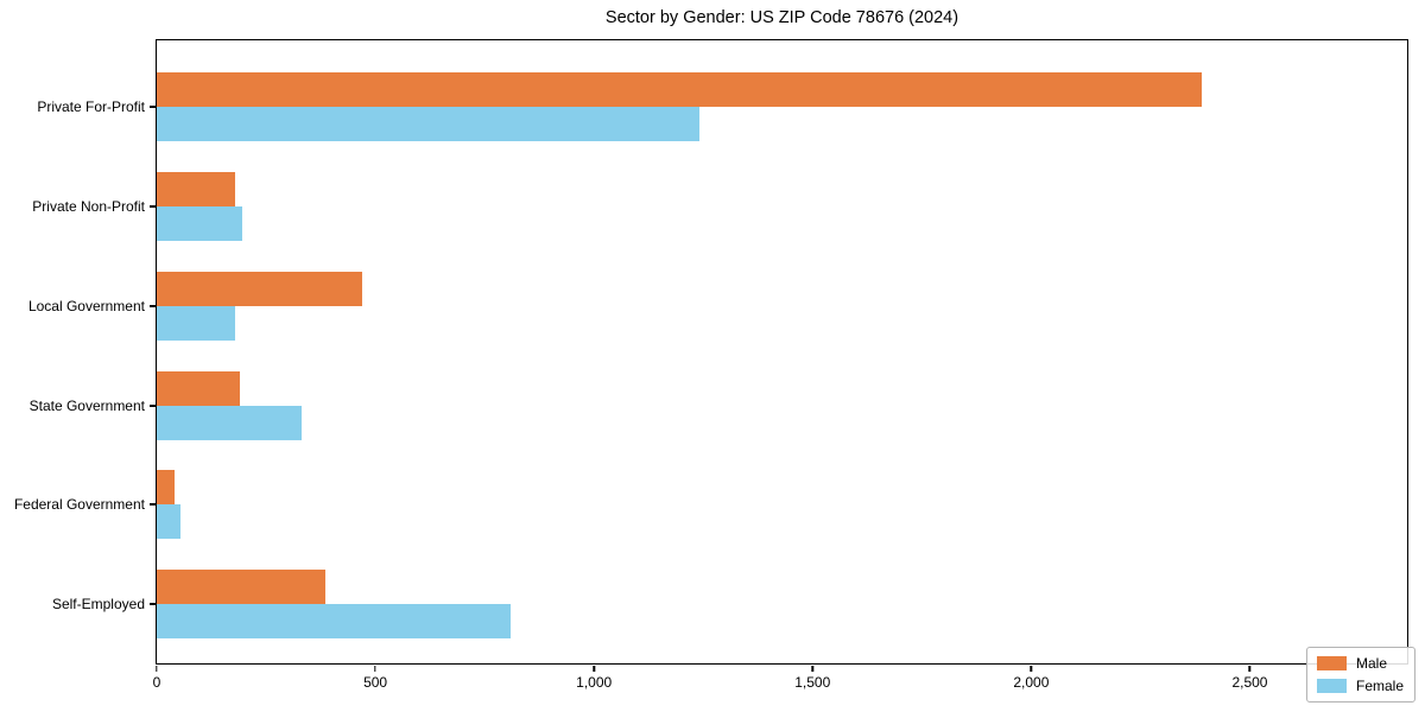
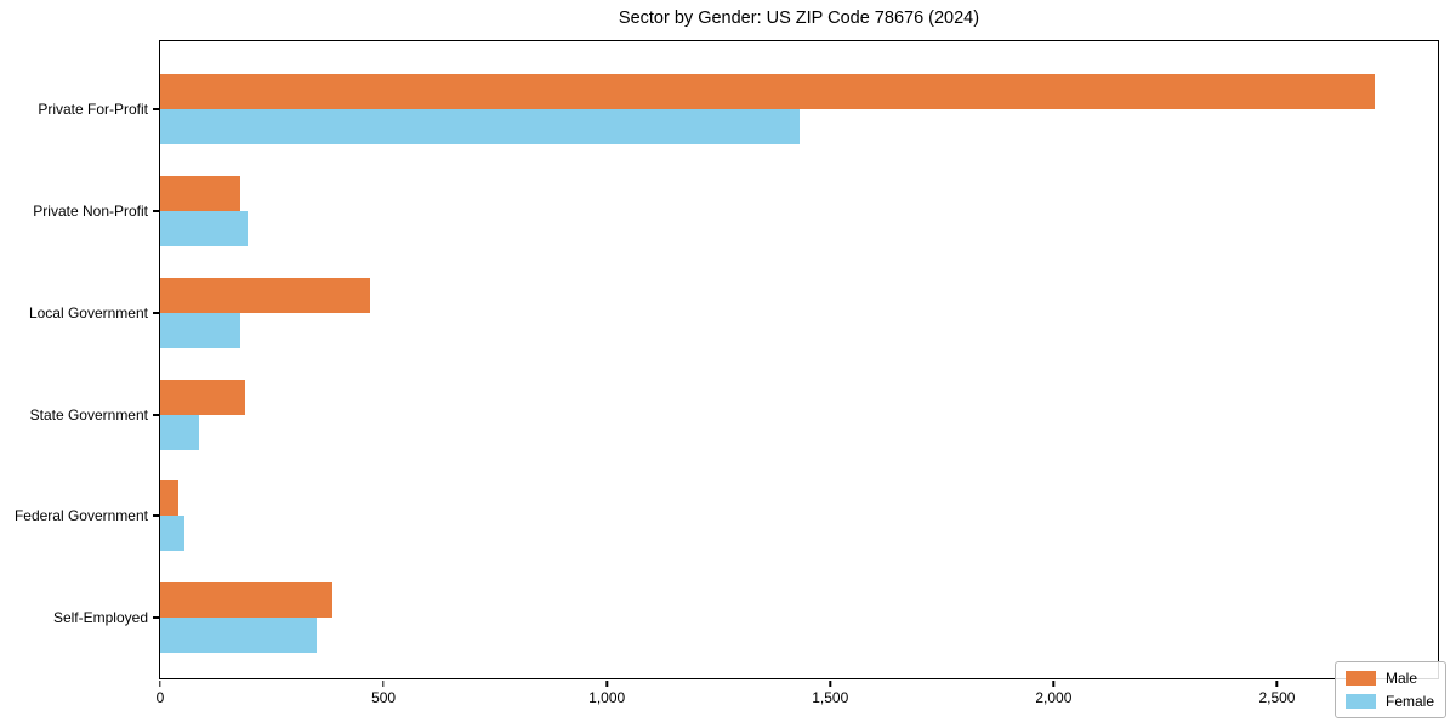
Male/Private For-Profit: 2390 -> 2720
Female/Private For-Profit: 1240 -> 1430
Female/State Government: 330 -> 90
Female/Self-Employed: 810 -> 350
